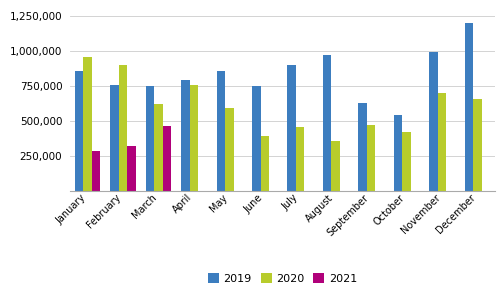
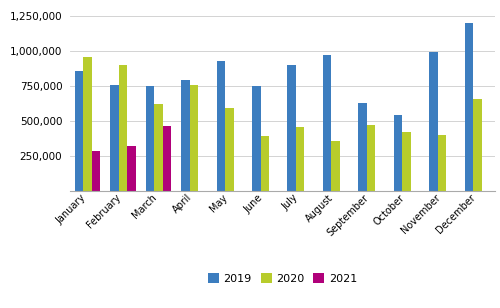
2019/May: 860,000 -> 930,000
2020/November: 700,000 -> 400,000
